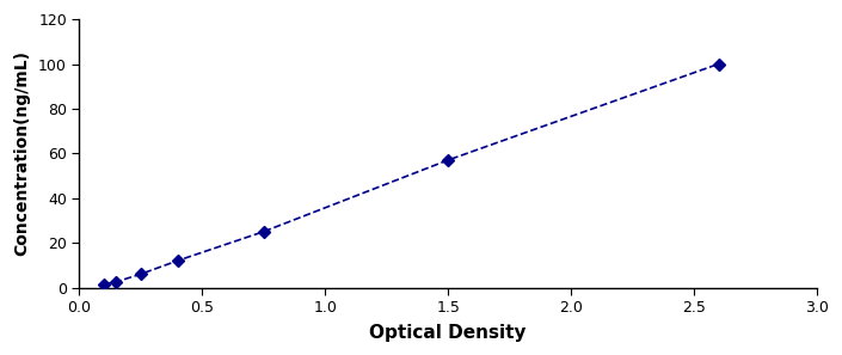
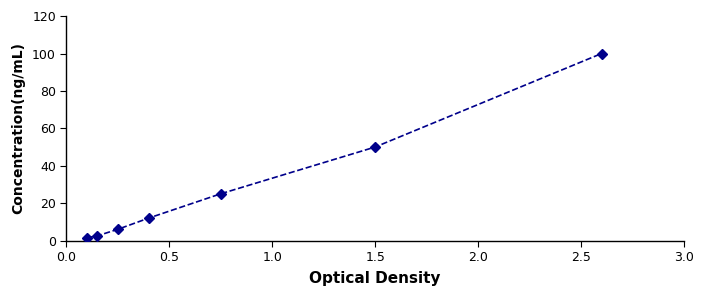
1.5: 57 -> 50
